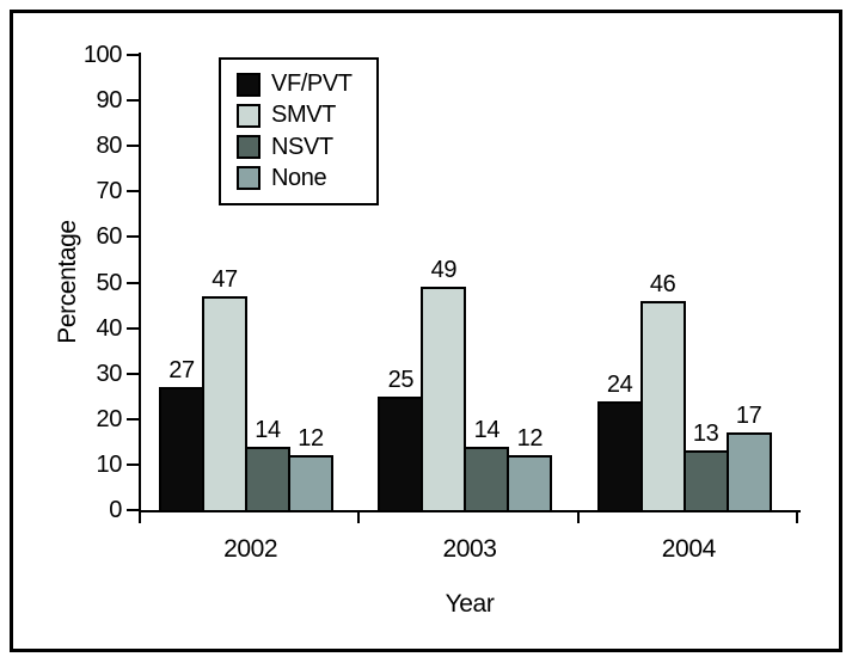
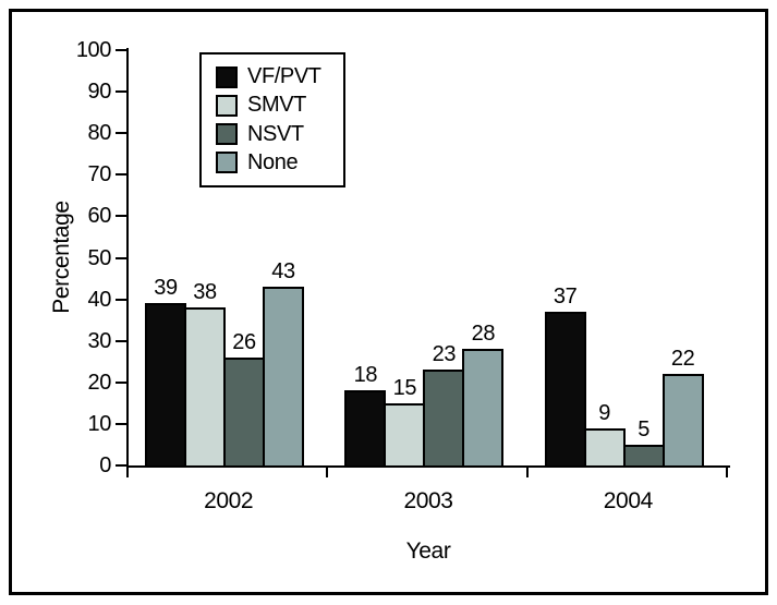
VF/PVT/2002: 27 -> 39
SMVT/2002: 47 -> 38
NSVT/2002: 14 -> 26
None/2002: 12 -> 43
VF/PVT/2003: 25 -> 18
SMVT/2003: 49 -> 15
NSVT/2003: 14 -> 23
None/2003: 12 -> 28
VF/PVT/2004: 24 -> 37
SMVT/2004: 46 -> 9
NSVT/2004: 13 -> 5
None/2004: 17 -> 22
